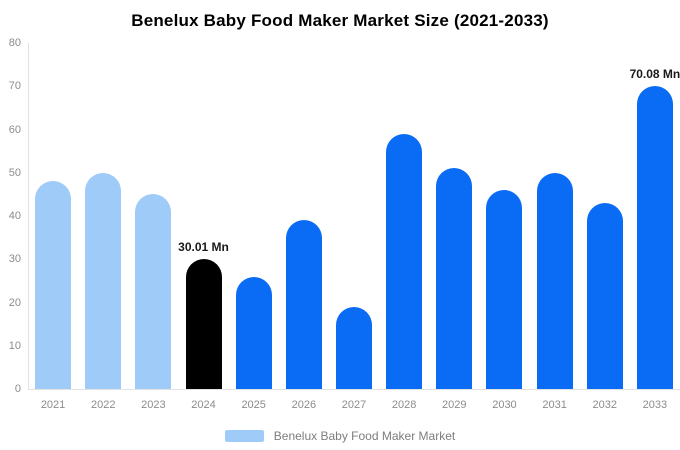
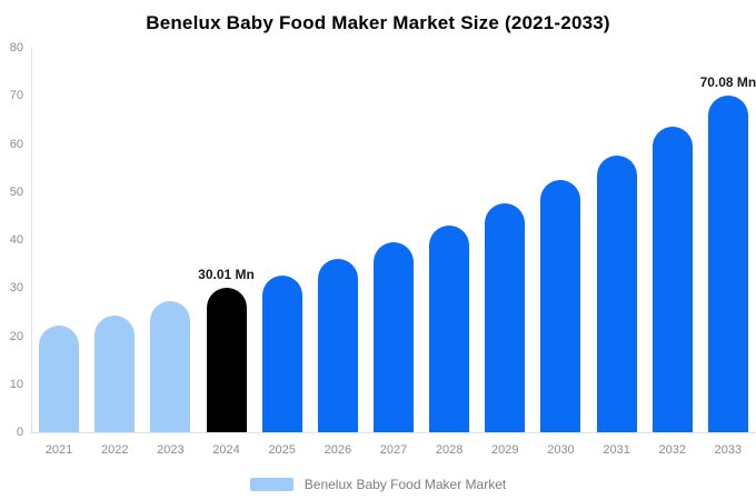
2021: 48 -> 22
2022: 50 -> 24
2023: 45 -> 27
2025: 26 -> 33
2026: 39 -> 36
2027: 19 -> 40
2028: 59 -> 43
2029: 51 -> 48
2030: 46 -> 52
2031: 50 -> 58
2032: 43 -> 64
